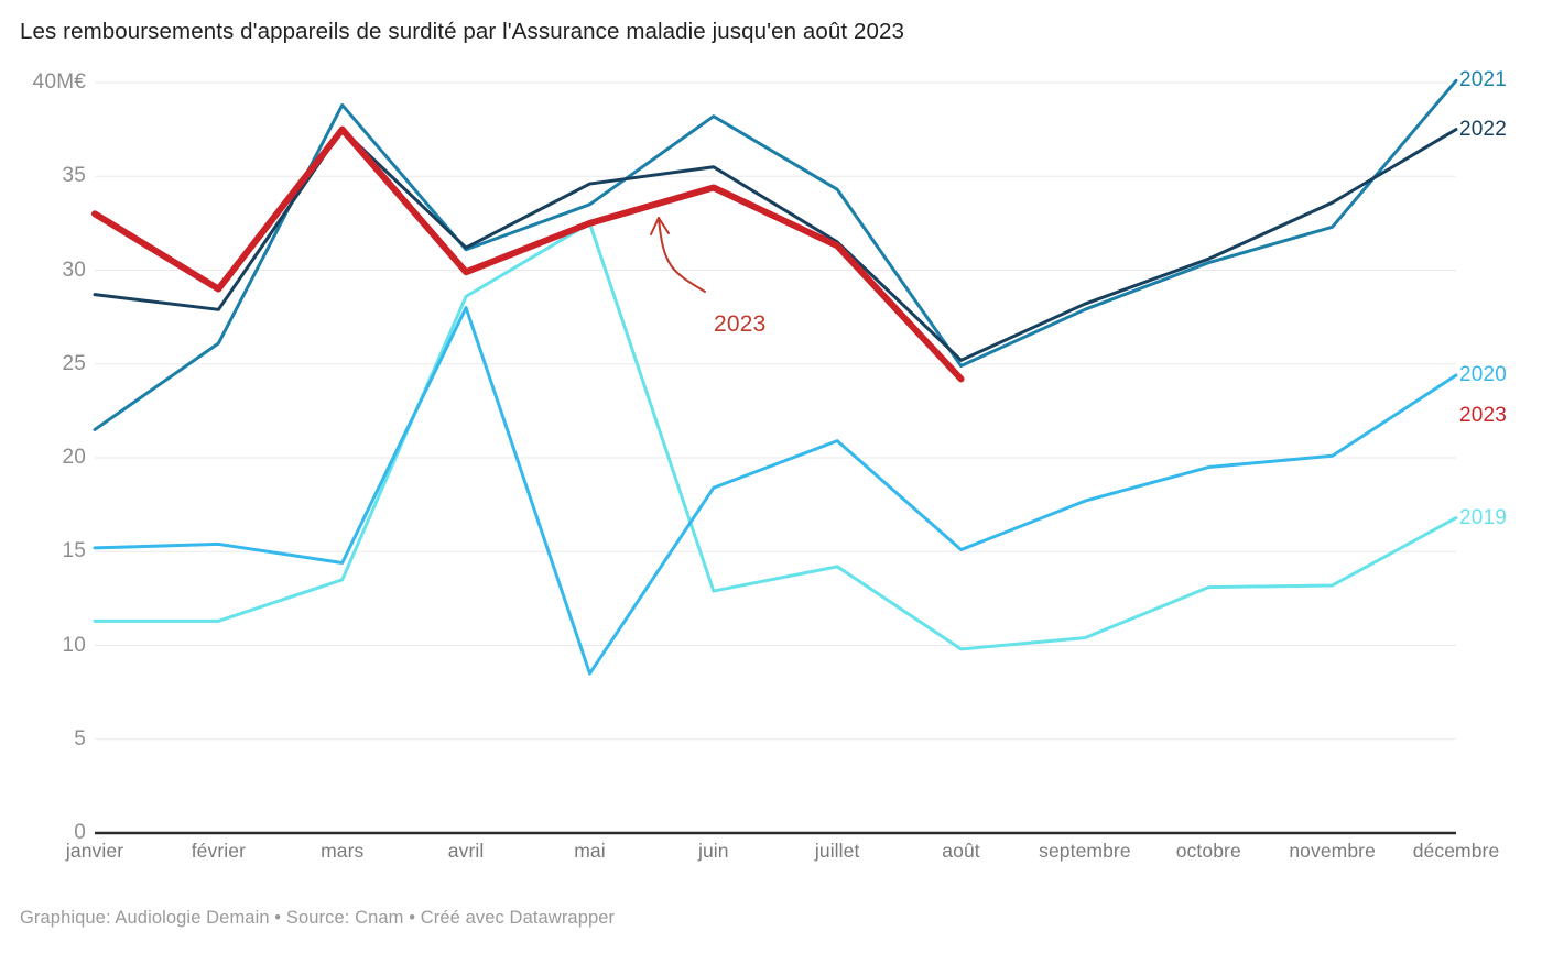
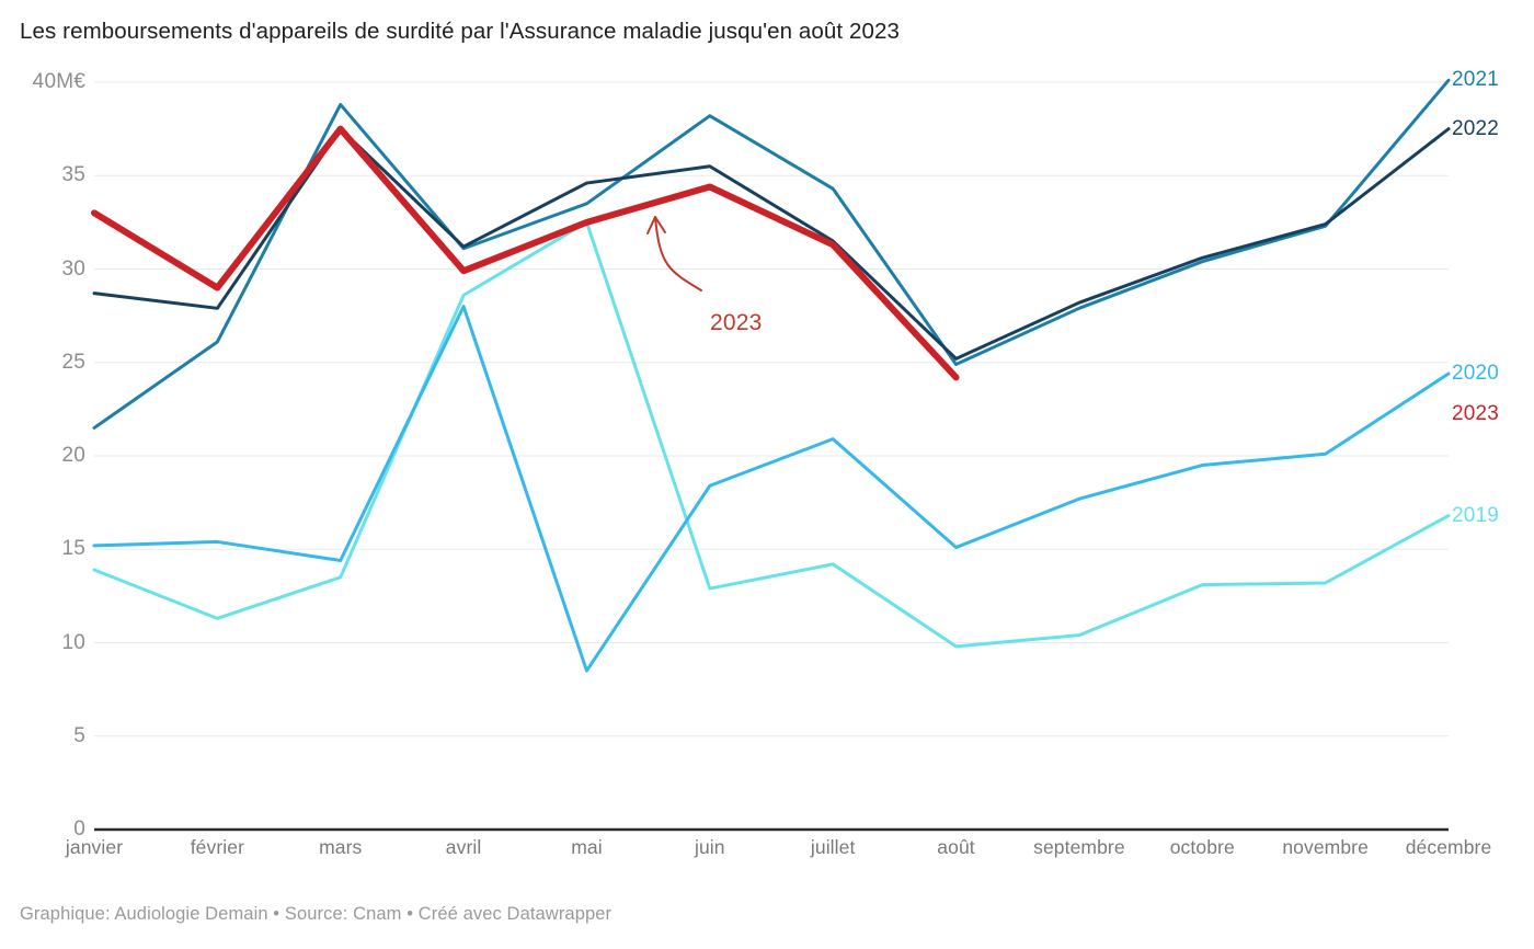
2019/janvier: 11.3 -> 13.9
2022/novembre: 33.6 -> 32.4
